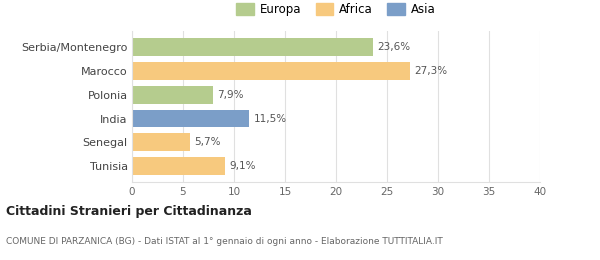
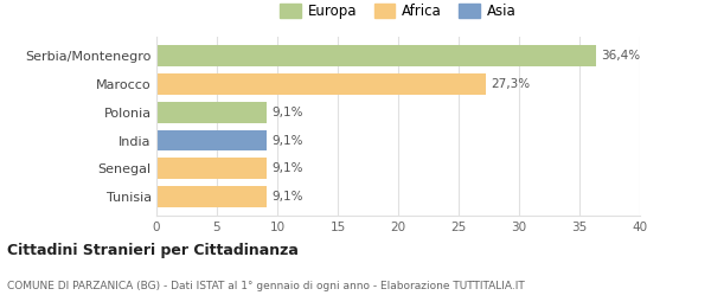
Serbia/Montenegro: 23,6% -> 36,4%
Polonia: 7,9% -> 9,1%
India: 11,5% -> 9,1%
Senegal: 5,7% -> 9,1%
